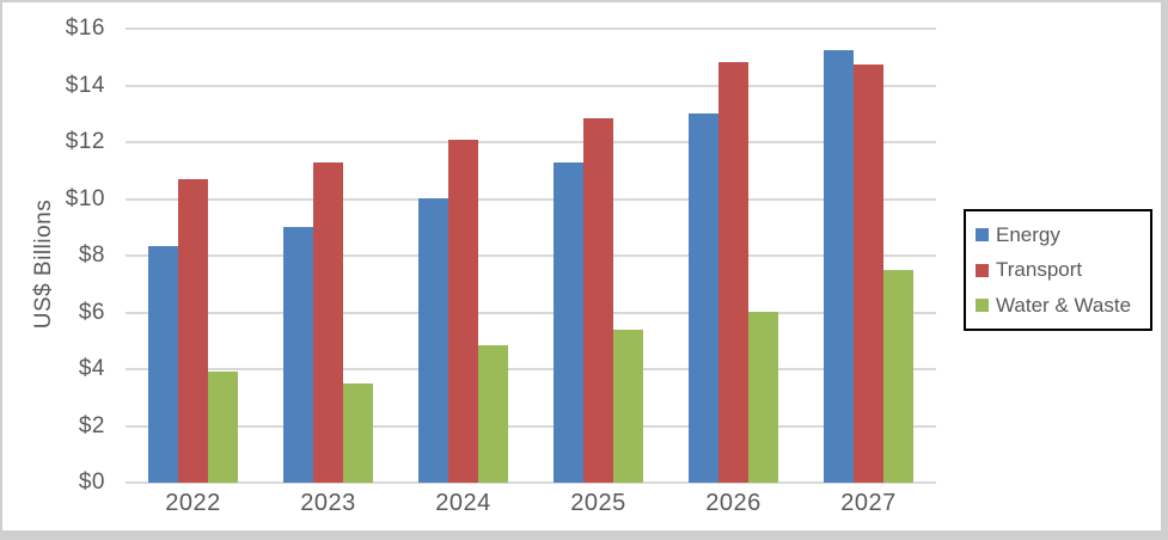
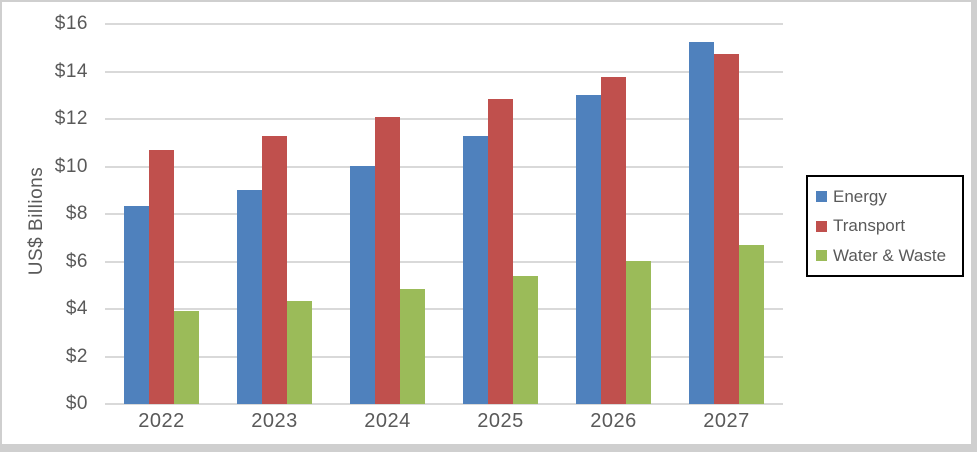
Water & Waste/2023: $3.5 -> $4.3
Transport/2026: $14.8 -> $13.8
Water & Waste/2027: $7.5 -> $6.7
